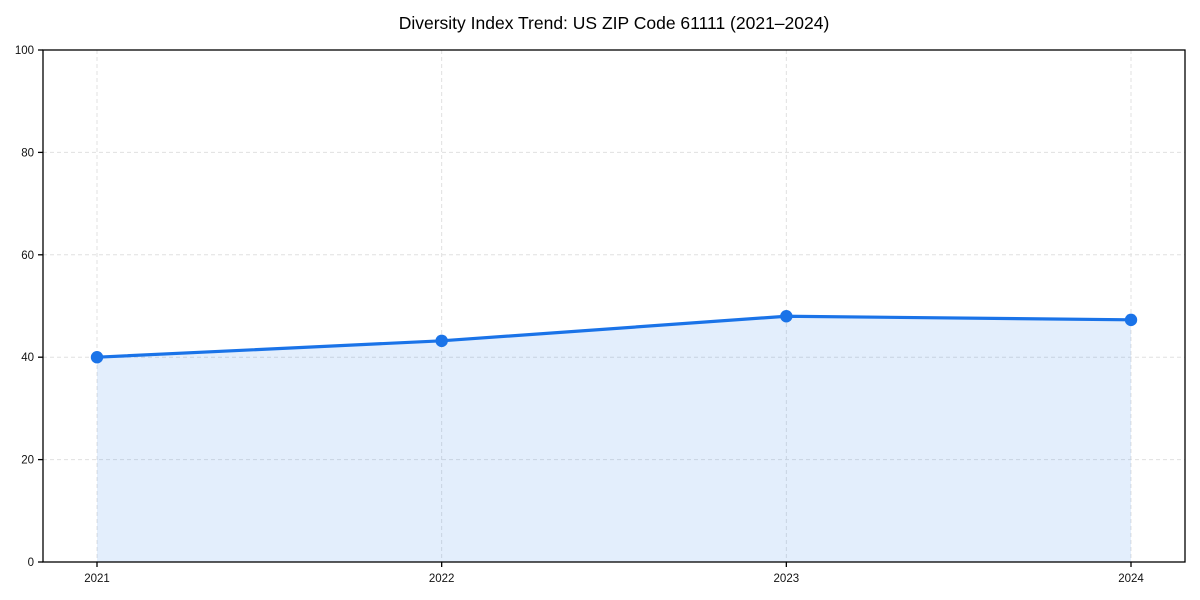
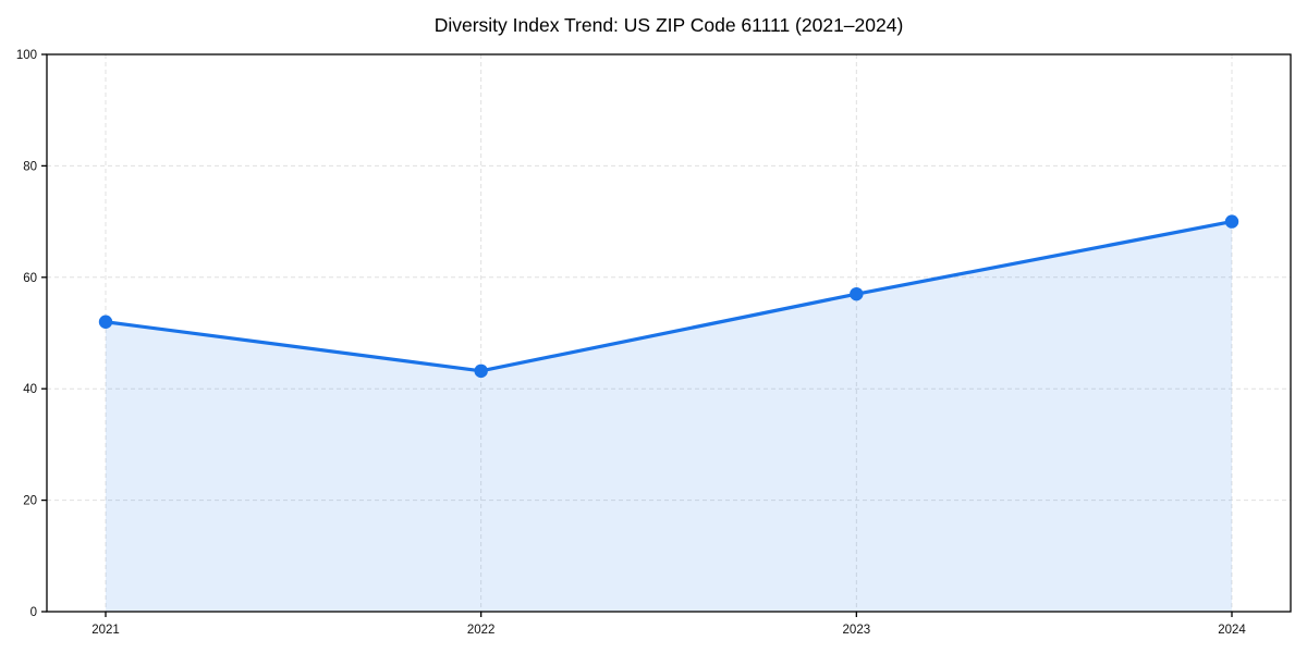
2021: 40 -> 52
2023: 48 -> 57
2024: 47 -> 70
